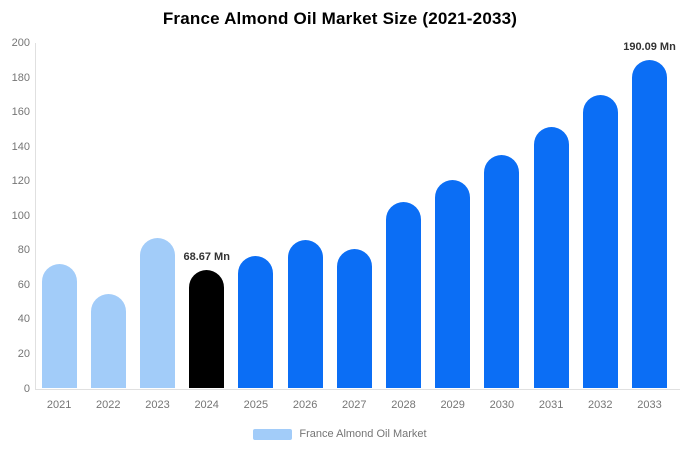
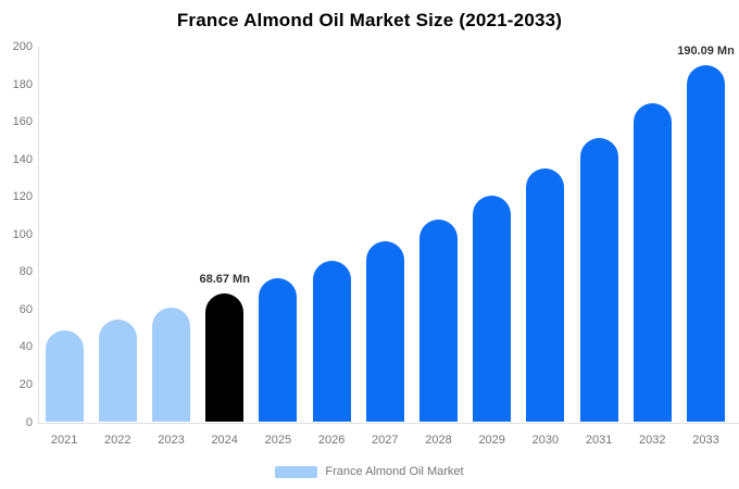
2021: 72 -> 49
2023: 87 -> 61
2027: 81 -> 96
